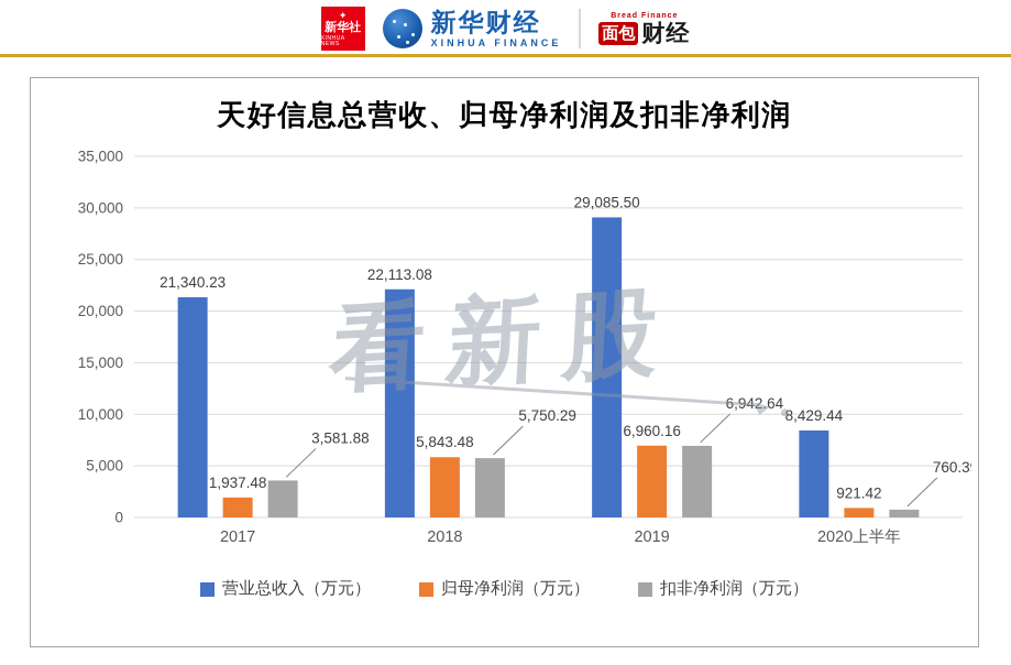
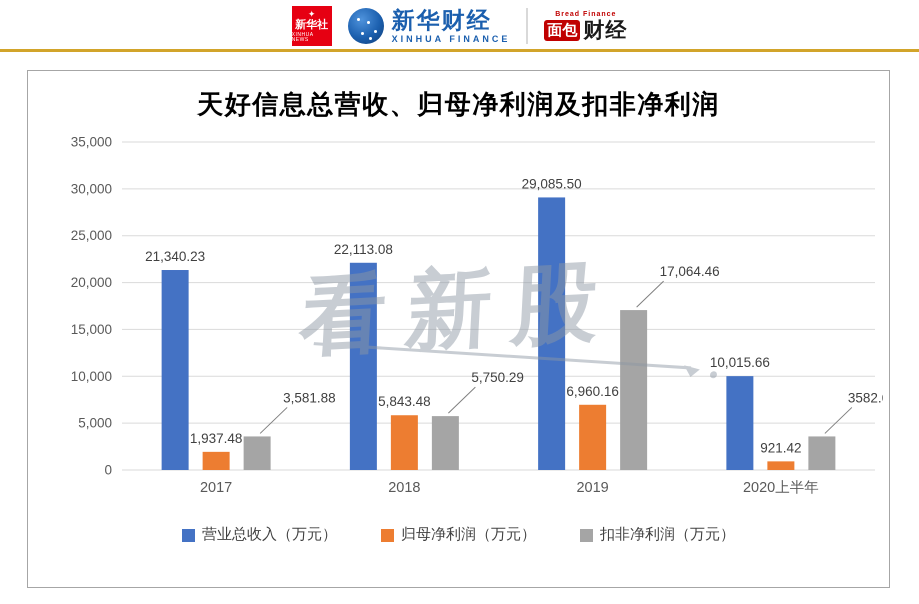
扣非净利润（万元）/2019: 6,942.64 -> 17,064.46
营业总收入（万元）/2020上半年: 8,429.44 -> 10,015.66
扣非净利润（万元）/2020上半年: 760.39 -> 3582.63
